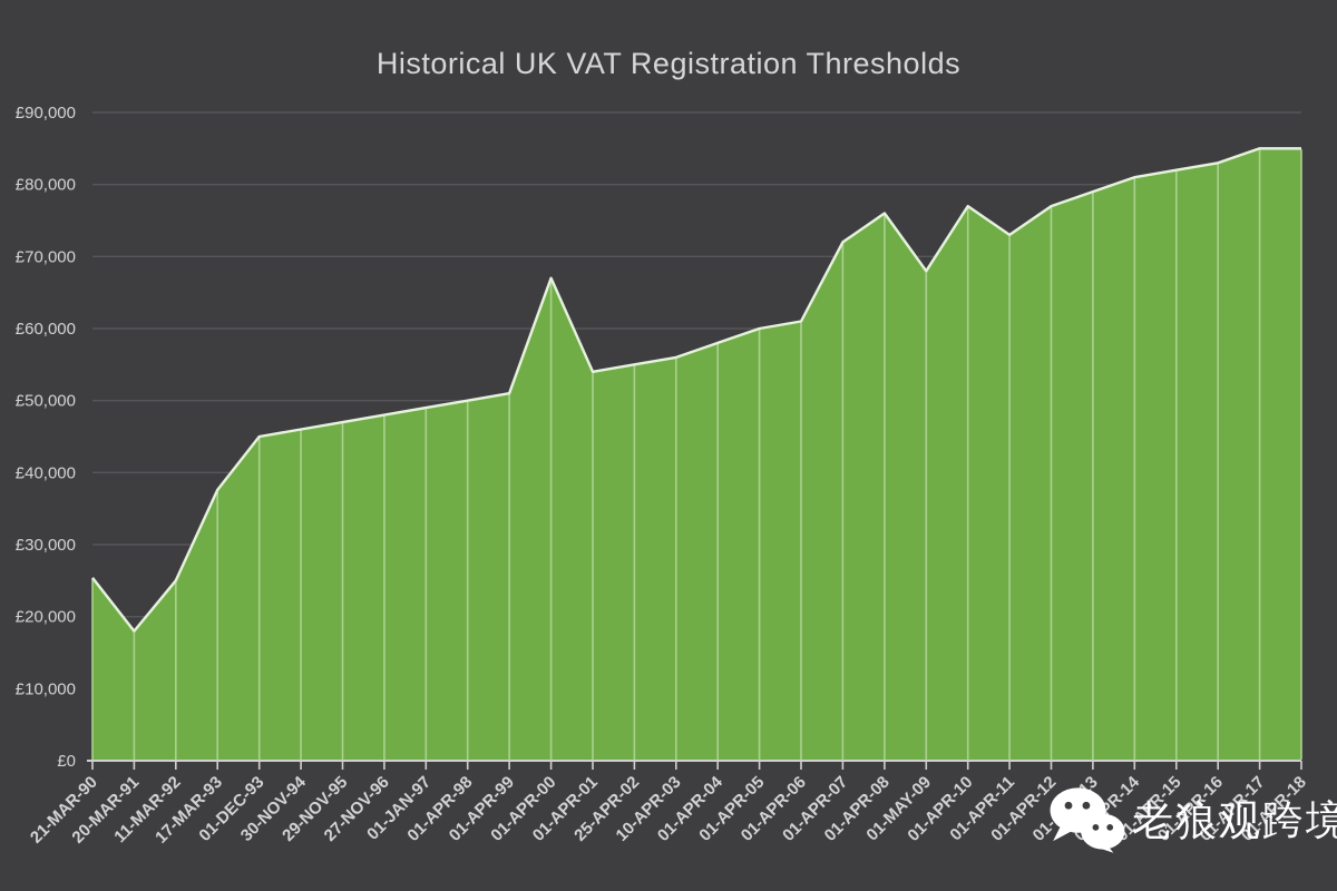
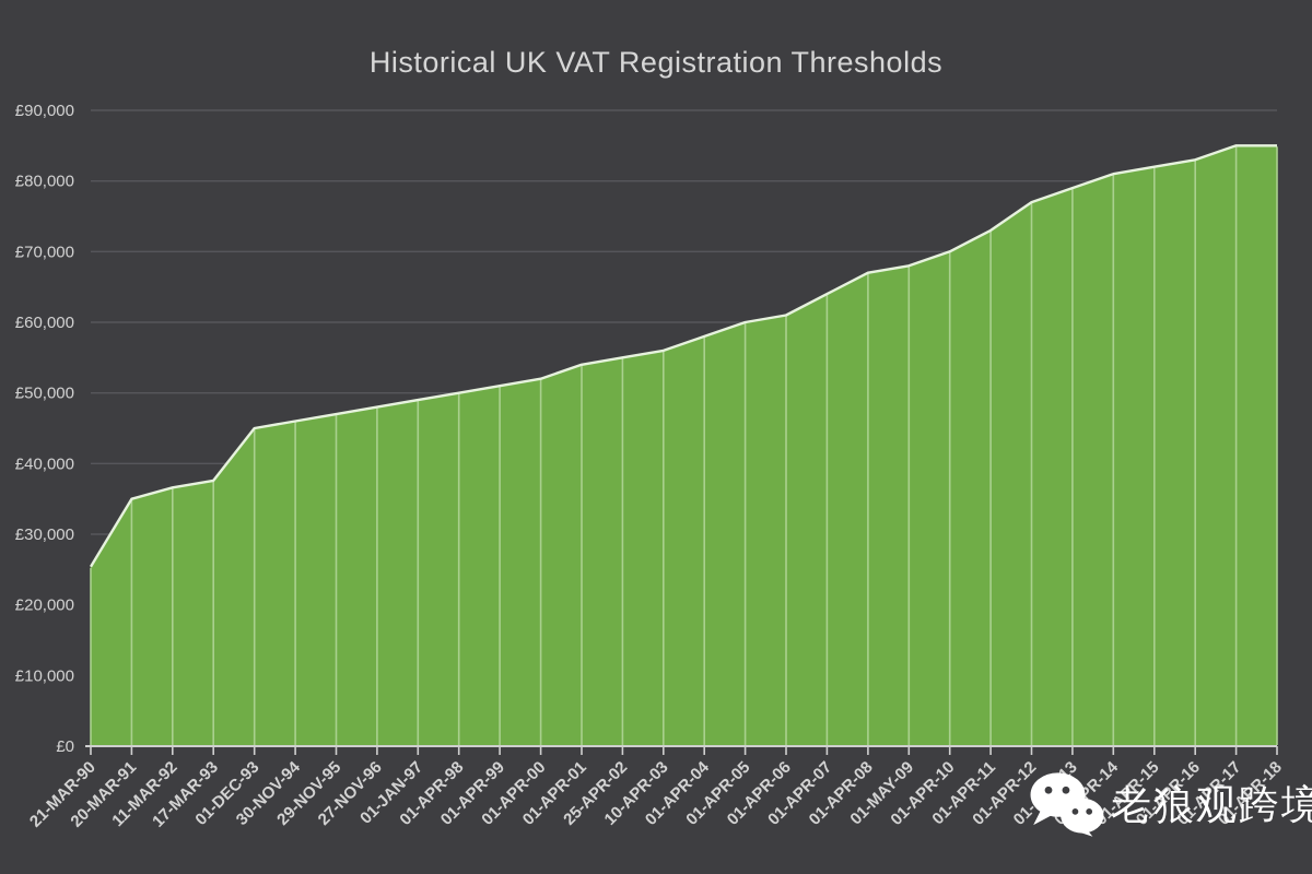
20-MAR-91: £18000 -> £35000
11-MAR-92: £25000 -> £37000
01-APR-00: £67000 -> £52000
01-APR-07: £72000 -> £64000
01-APR-08: £76000 -> £67000
01-APR-10: £77000 -> £70000
